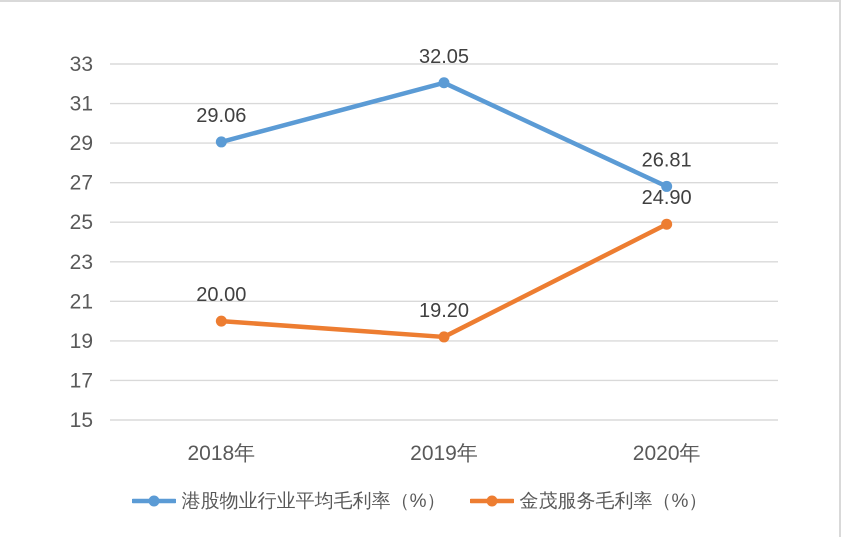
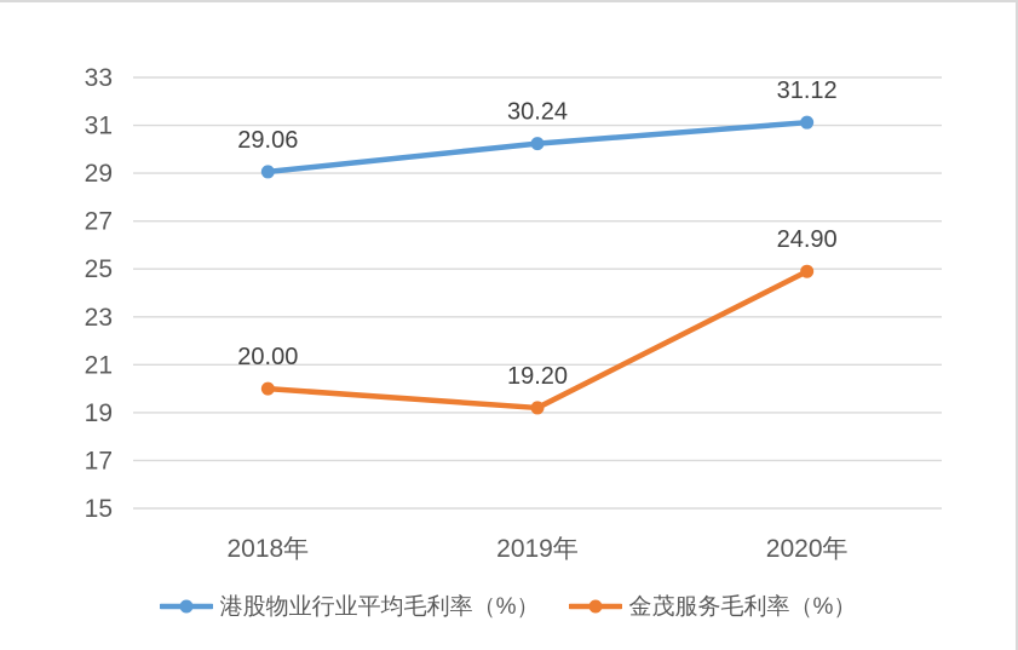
港股物业行业平均毛利率（%）/2019年: 32.05 -> 30.24
港股物业行业平均毛利率（%）/2020年: 26.81 -> 31.12
